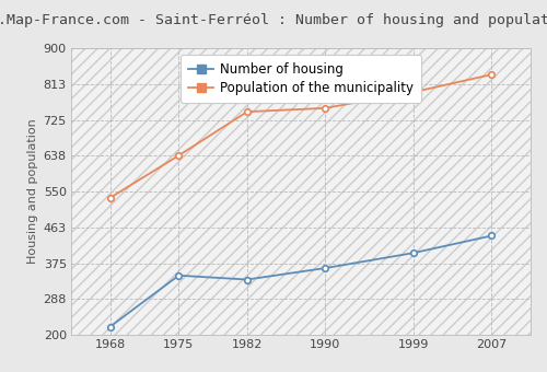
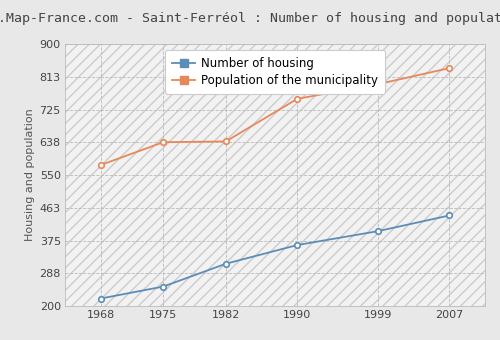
Population of the municipality/1968: 535 -> 577
Number of housing/1975: 345 -> 252
Number of housing/1982: 335 -> 313
Population of the municipality/1982: 745 -> 640
